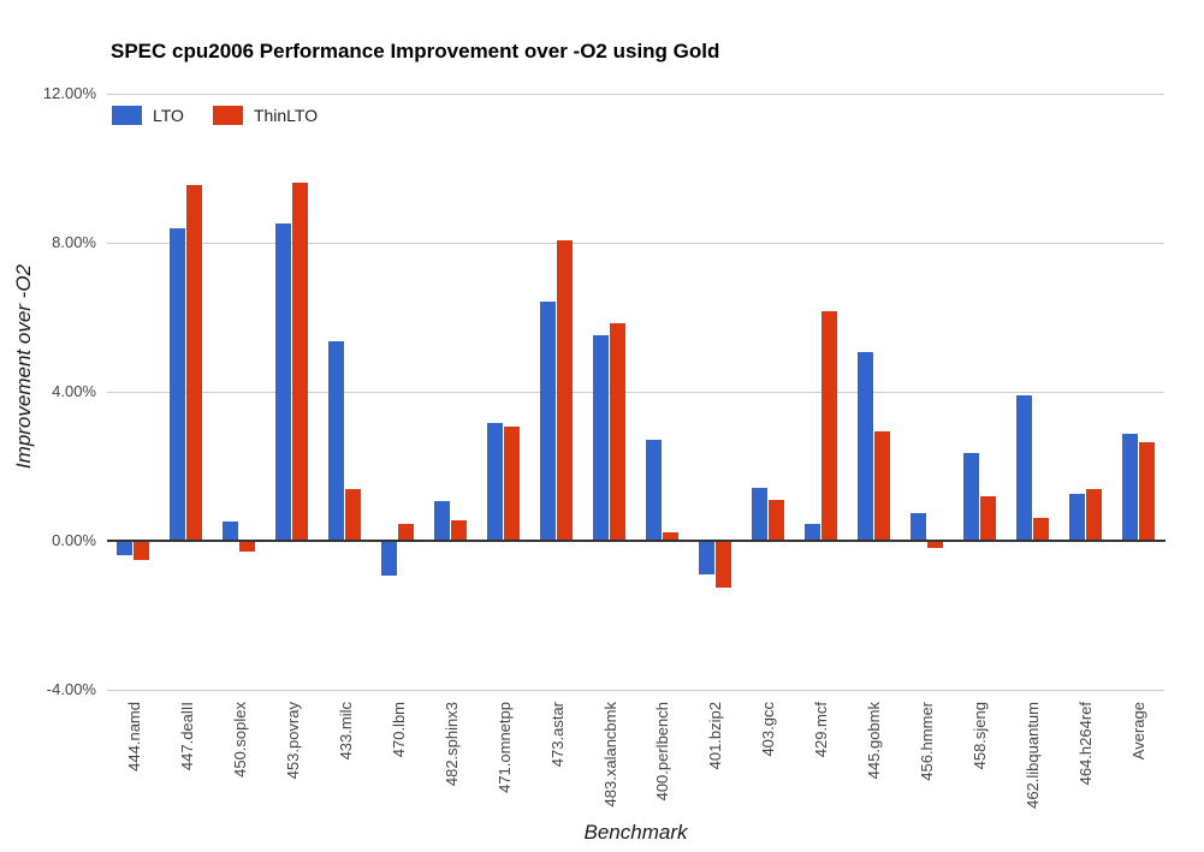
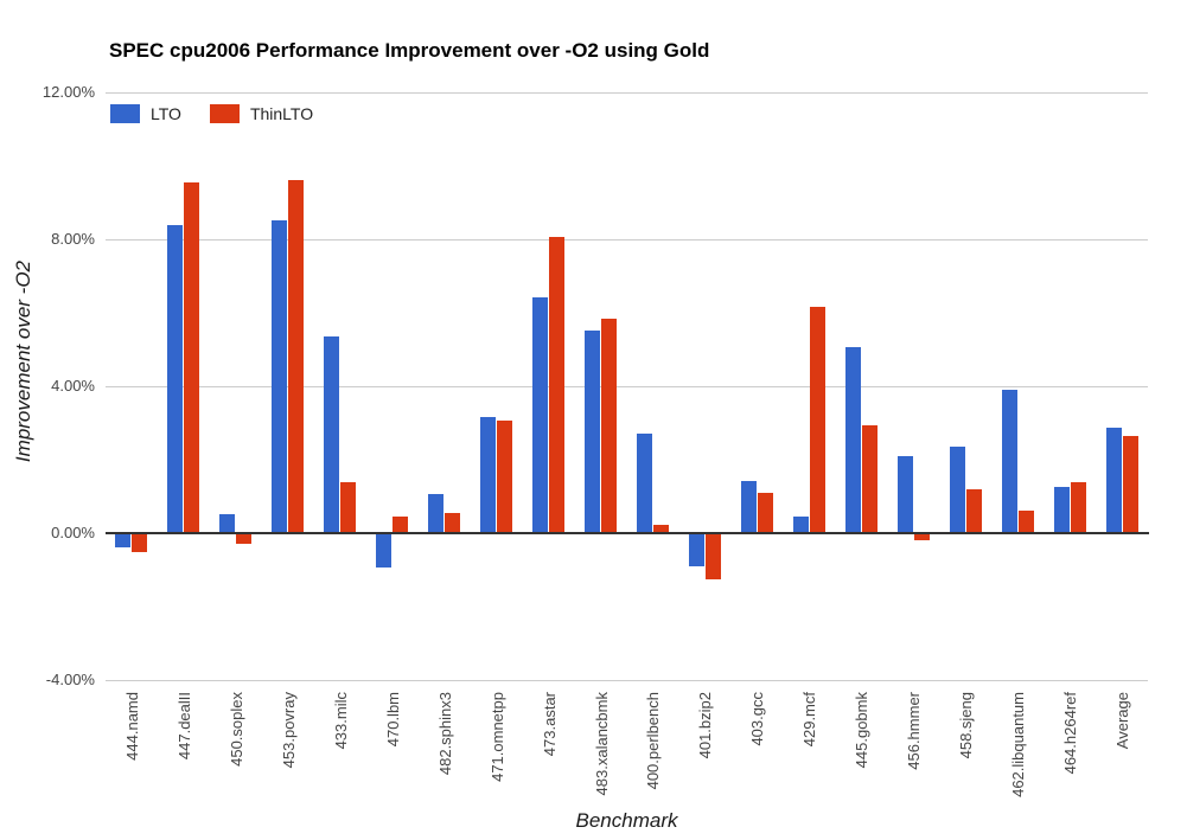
LTO/456.hmmer: 0.7% -> 2.1%
